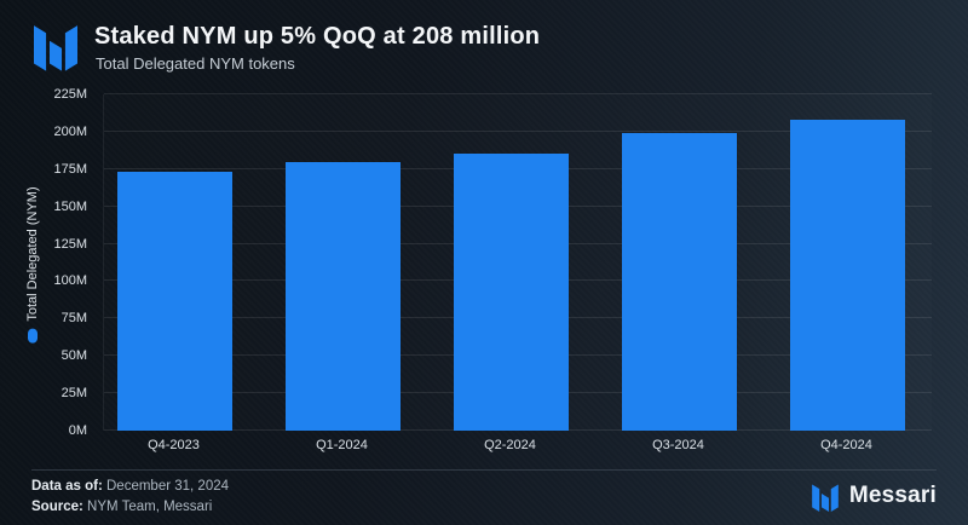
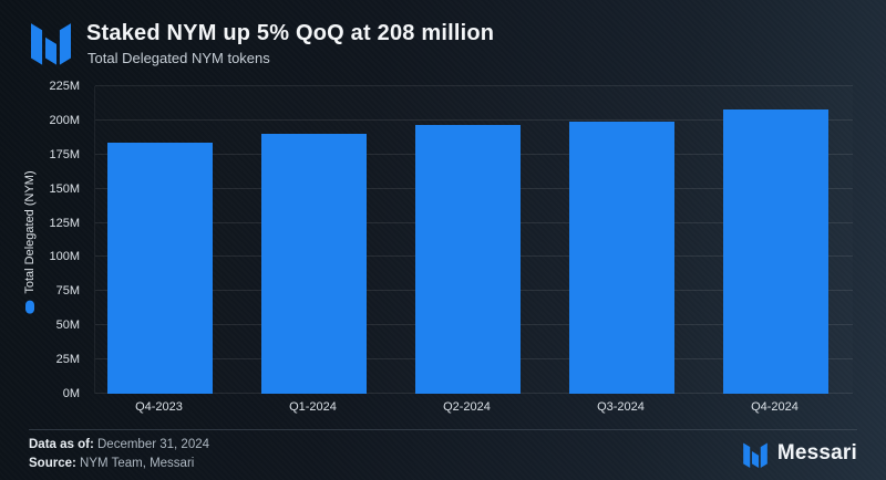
Q4-2023: 173M -> 184M
Q1-2024: 180M -> 190M
Q2-2024: 185M -> 197M
